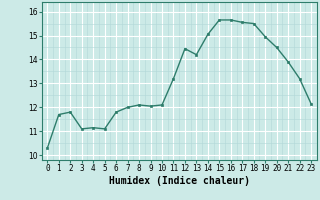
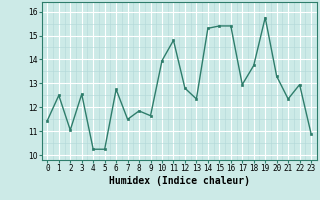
0: 10.30 -> 11.45
1: 11.70 -> 12.50
2: 11.80 -> 11.05
3: 11.10 -> 12.55
4: 11.15 -> 10.25
5: 11.10 -> 10.25
6: 11.80 -> 12.75
7: 12.00 -> 11.50
8: 12.10 -> 11.85
9: 12.05 -> 11.65
10: 12.10 -> 13.95
11: 13.20 -> 14.80
12: 14.45 -> 12.80
13: 14.20 -> 12.35
14: 15.05 -> 15.30
15: 15.65 -> 15.40
16: 15.65 -> 15.40
17: 15.55 -> 12.95
18: 15.50 -> 13.75
19: 14.95 -> 15.75
20: 14.50 -> 13.30
21: 13.90 -> 12.35
22: 13.20 -> 12.95
23: 12.15 -> 10.90
